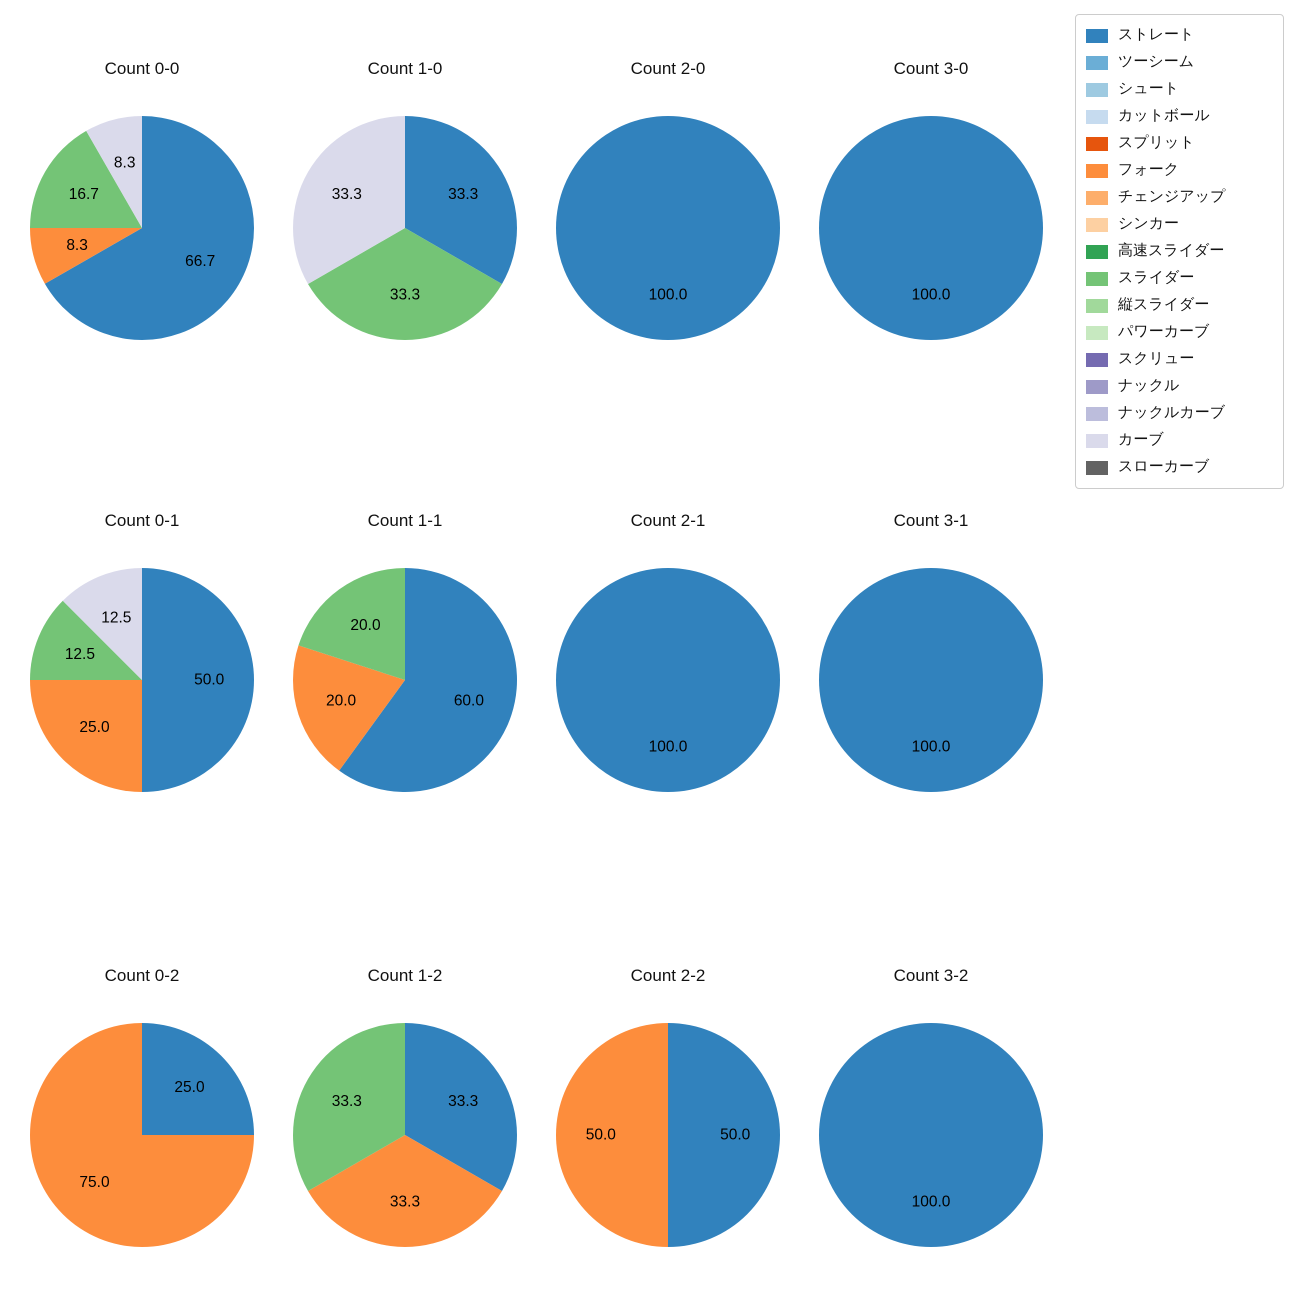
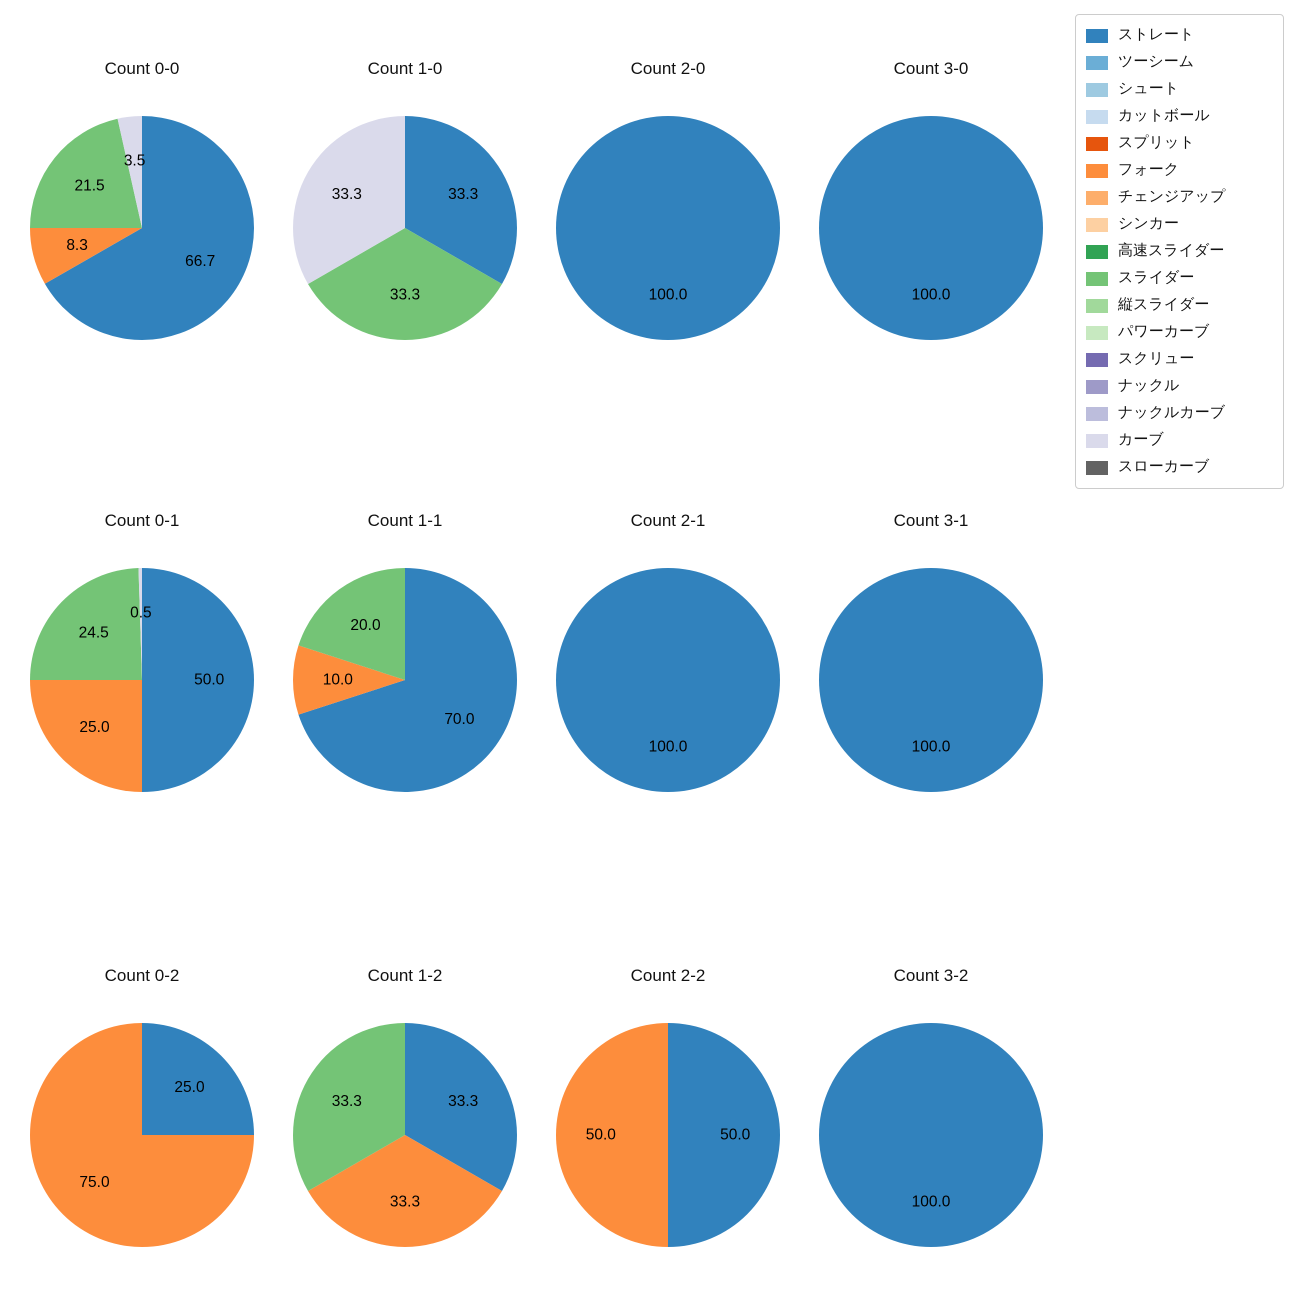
Count 0-0/スライダー: 16.7 -> 21.5
Count 0-0/カーブ: 8.3 -> 3.5
Count 0-1/スライダー: 12.5 -> 24.5
Count 0-1/カーブ: 12.5 -> 0.5
Count 1-1/ストレート: 60.0 -> 70.0
Count 1-1/フォーク: 20.0 -> 10.0
